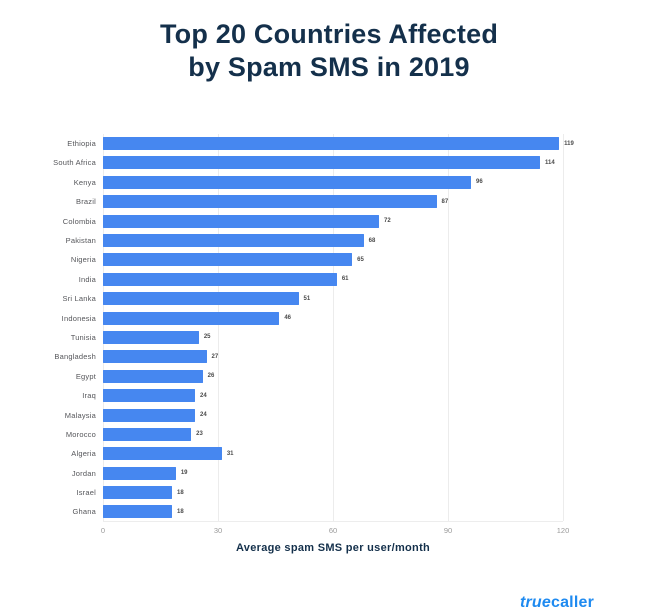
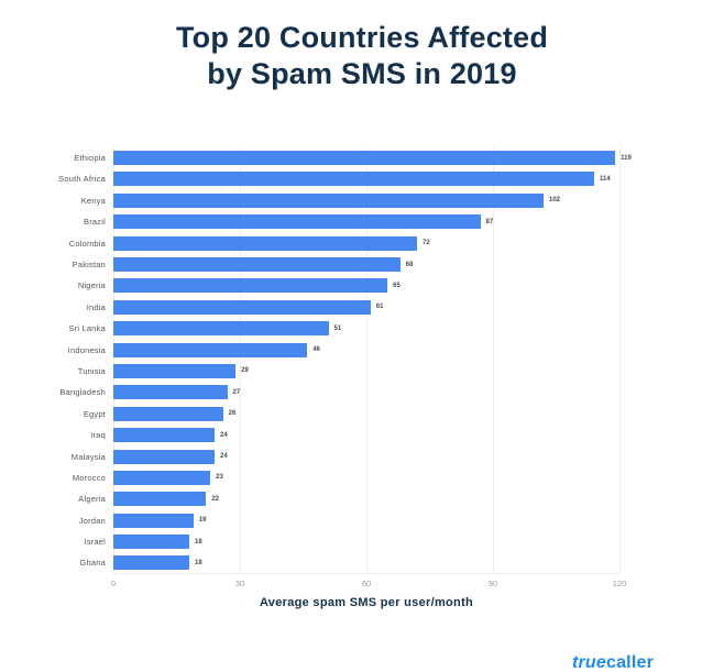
Kenya: 96 -> 102
Tunisia: 25 -> 29
Algeria: 31 -> 22
